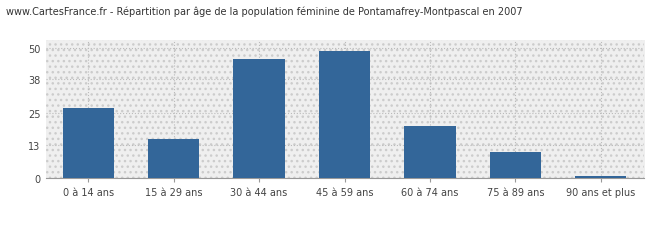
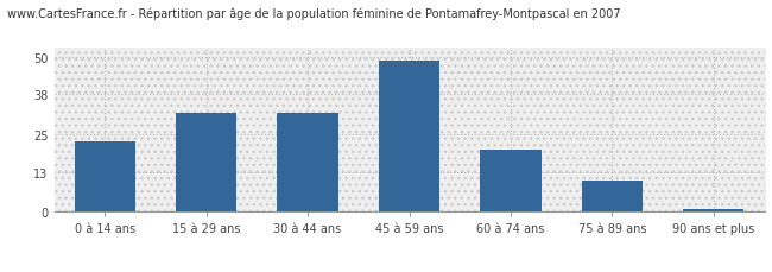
0 à 14 ans: 27 -> 23
15 à 29 ans: 15 -> 32
30 à 44 ans: 46 -> 32
